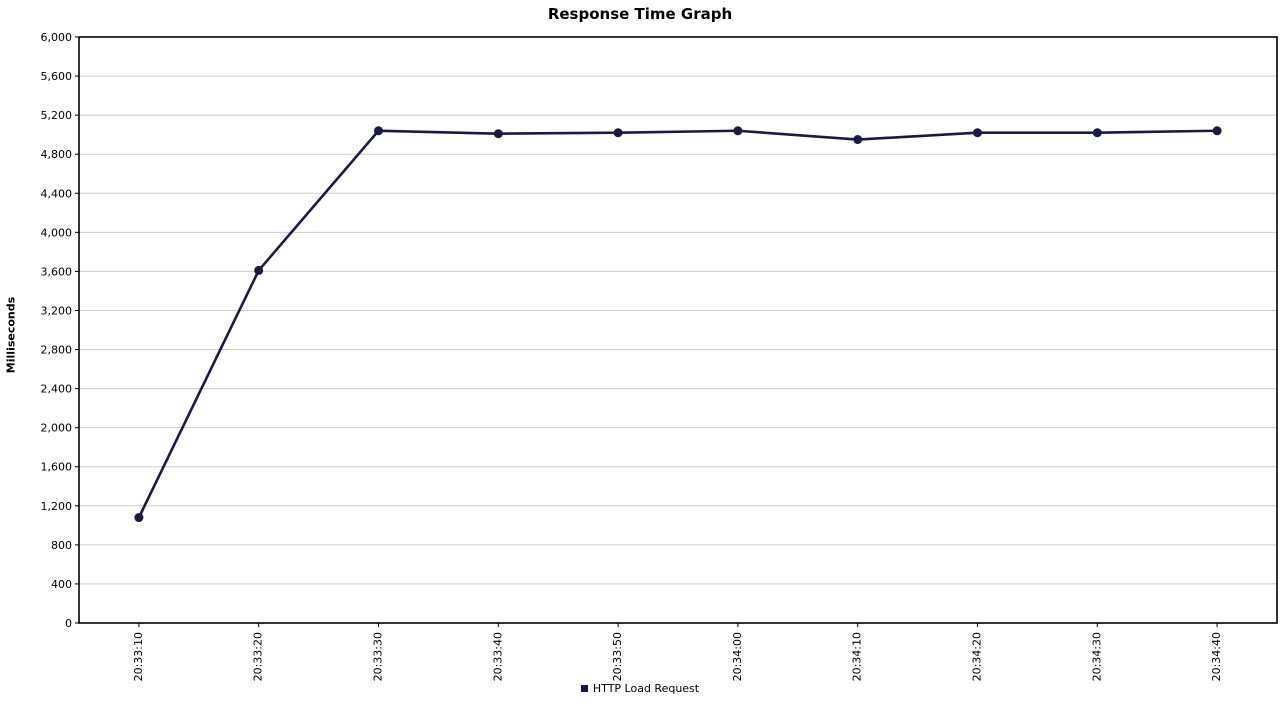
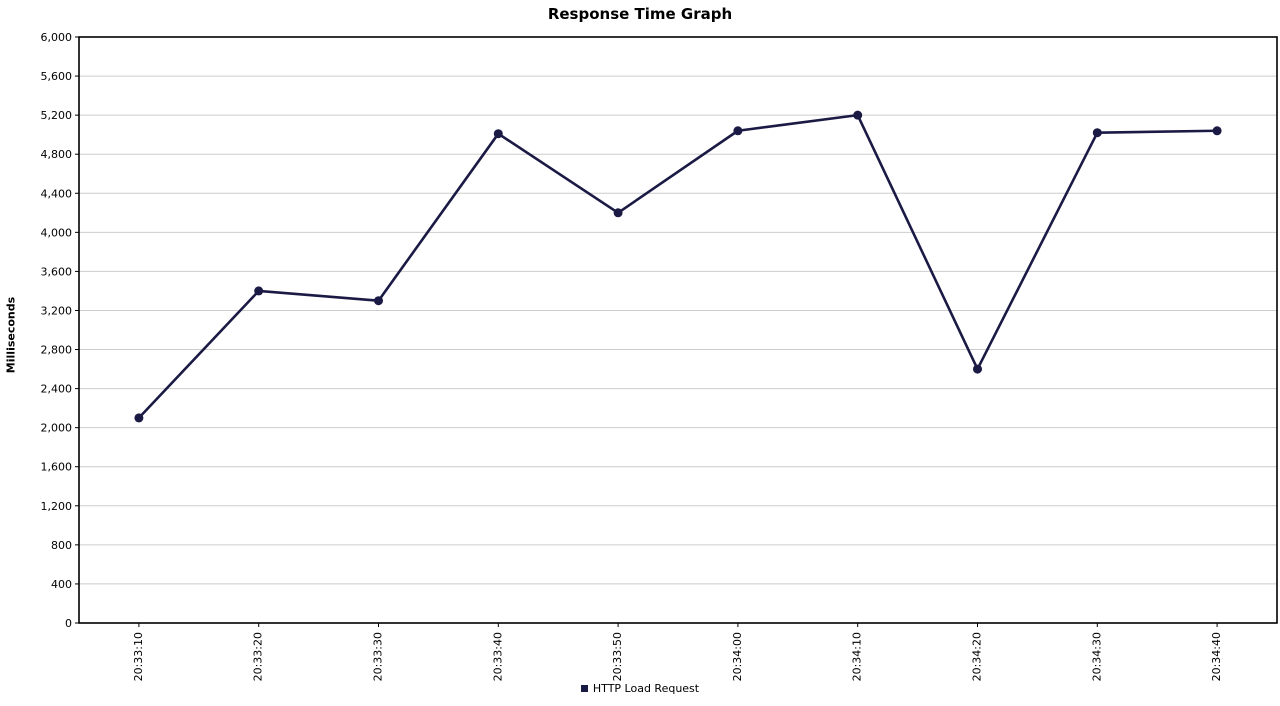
20:33:10: 1100 -> 2100
20:33:20: 3600 -> 3400
20:33:30: 5000 -> 3300
20:33:50: 5000 -> 4200
20:34:10: 5000 -> 5200
20:34:20: 5000 -> 2600
